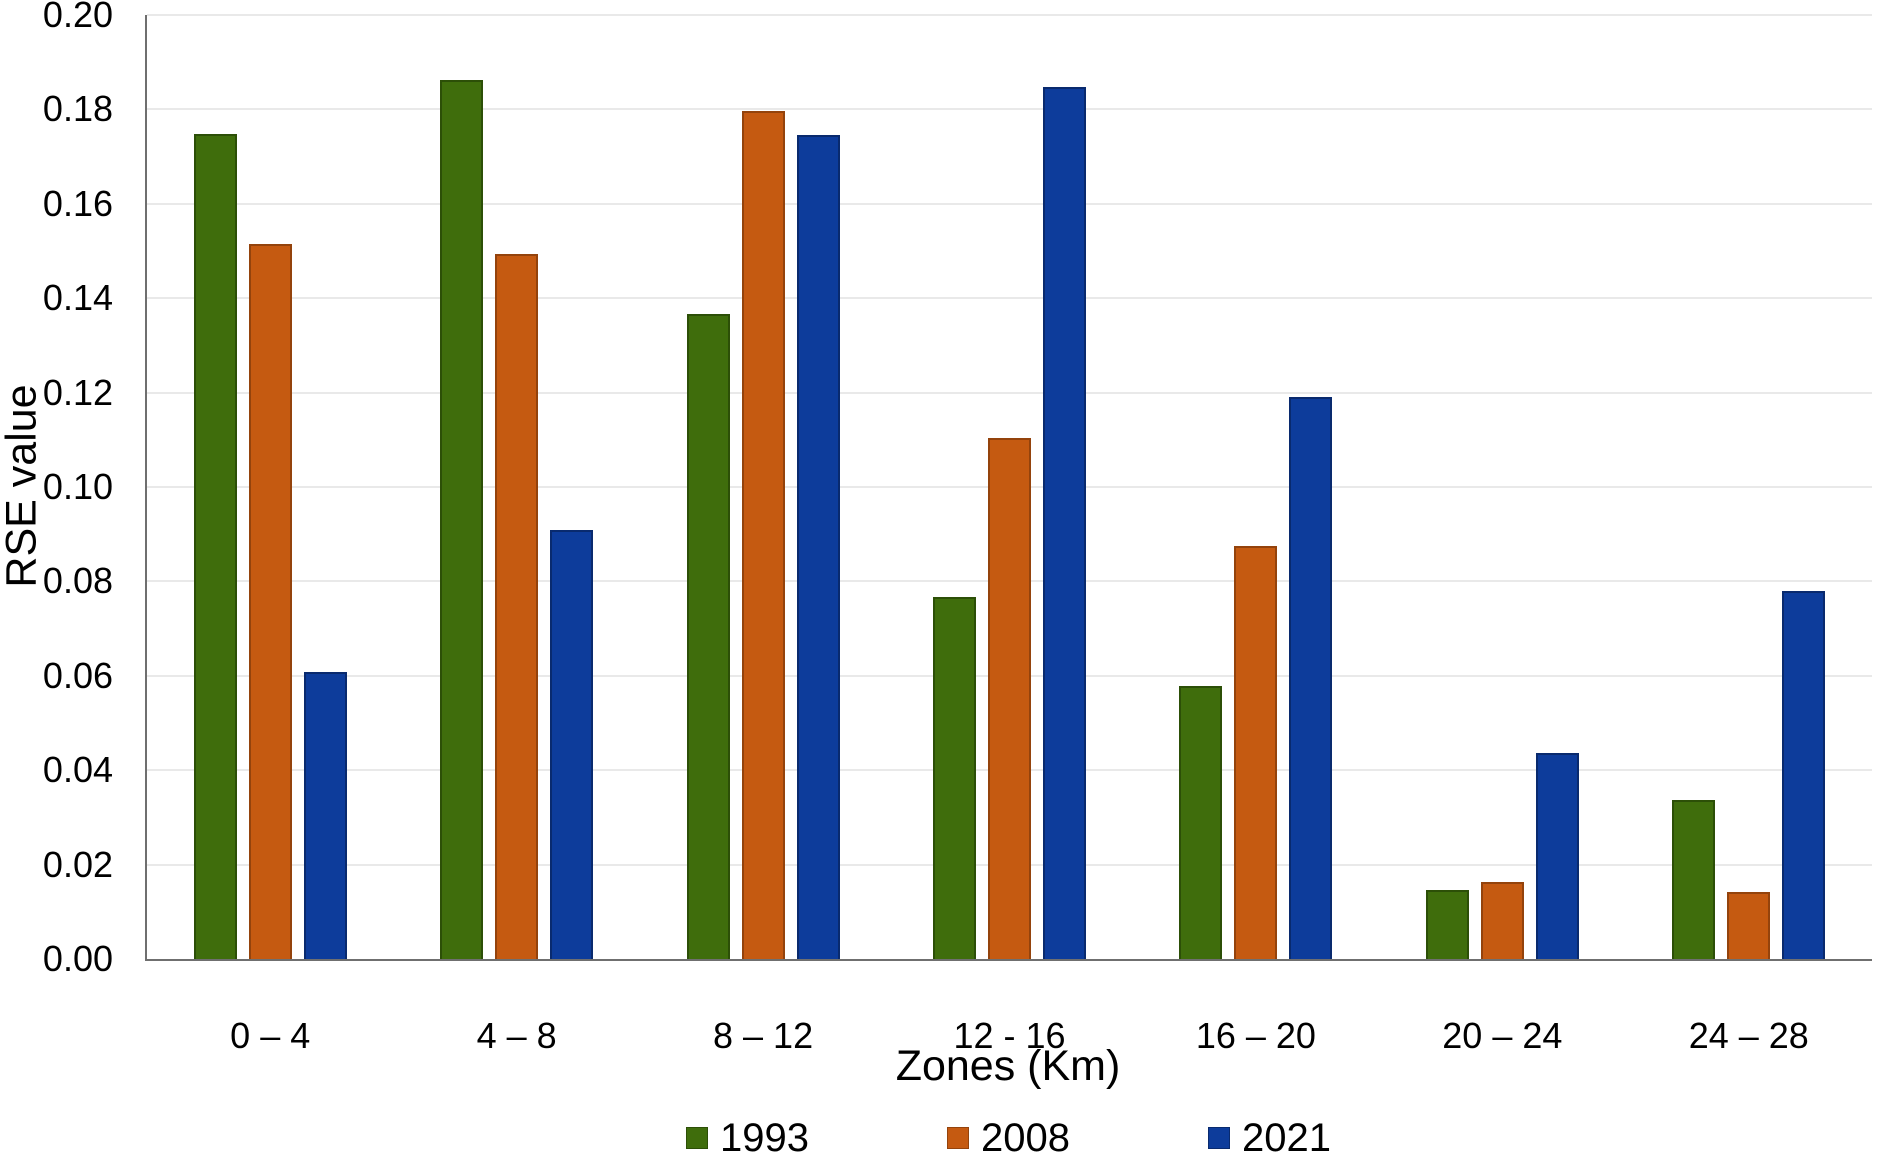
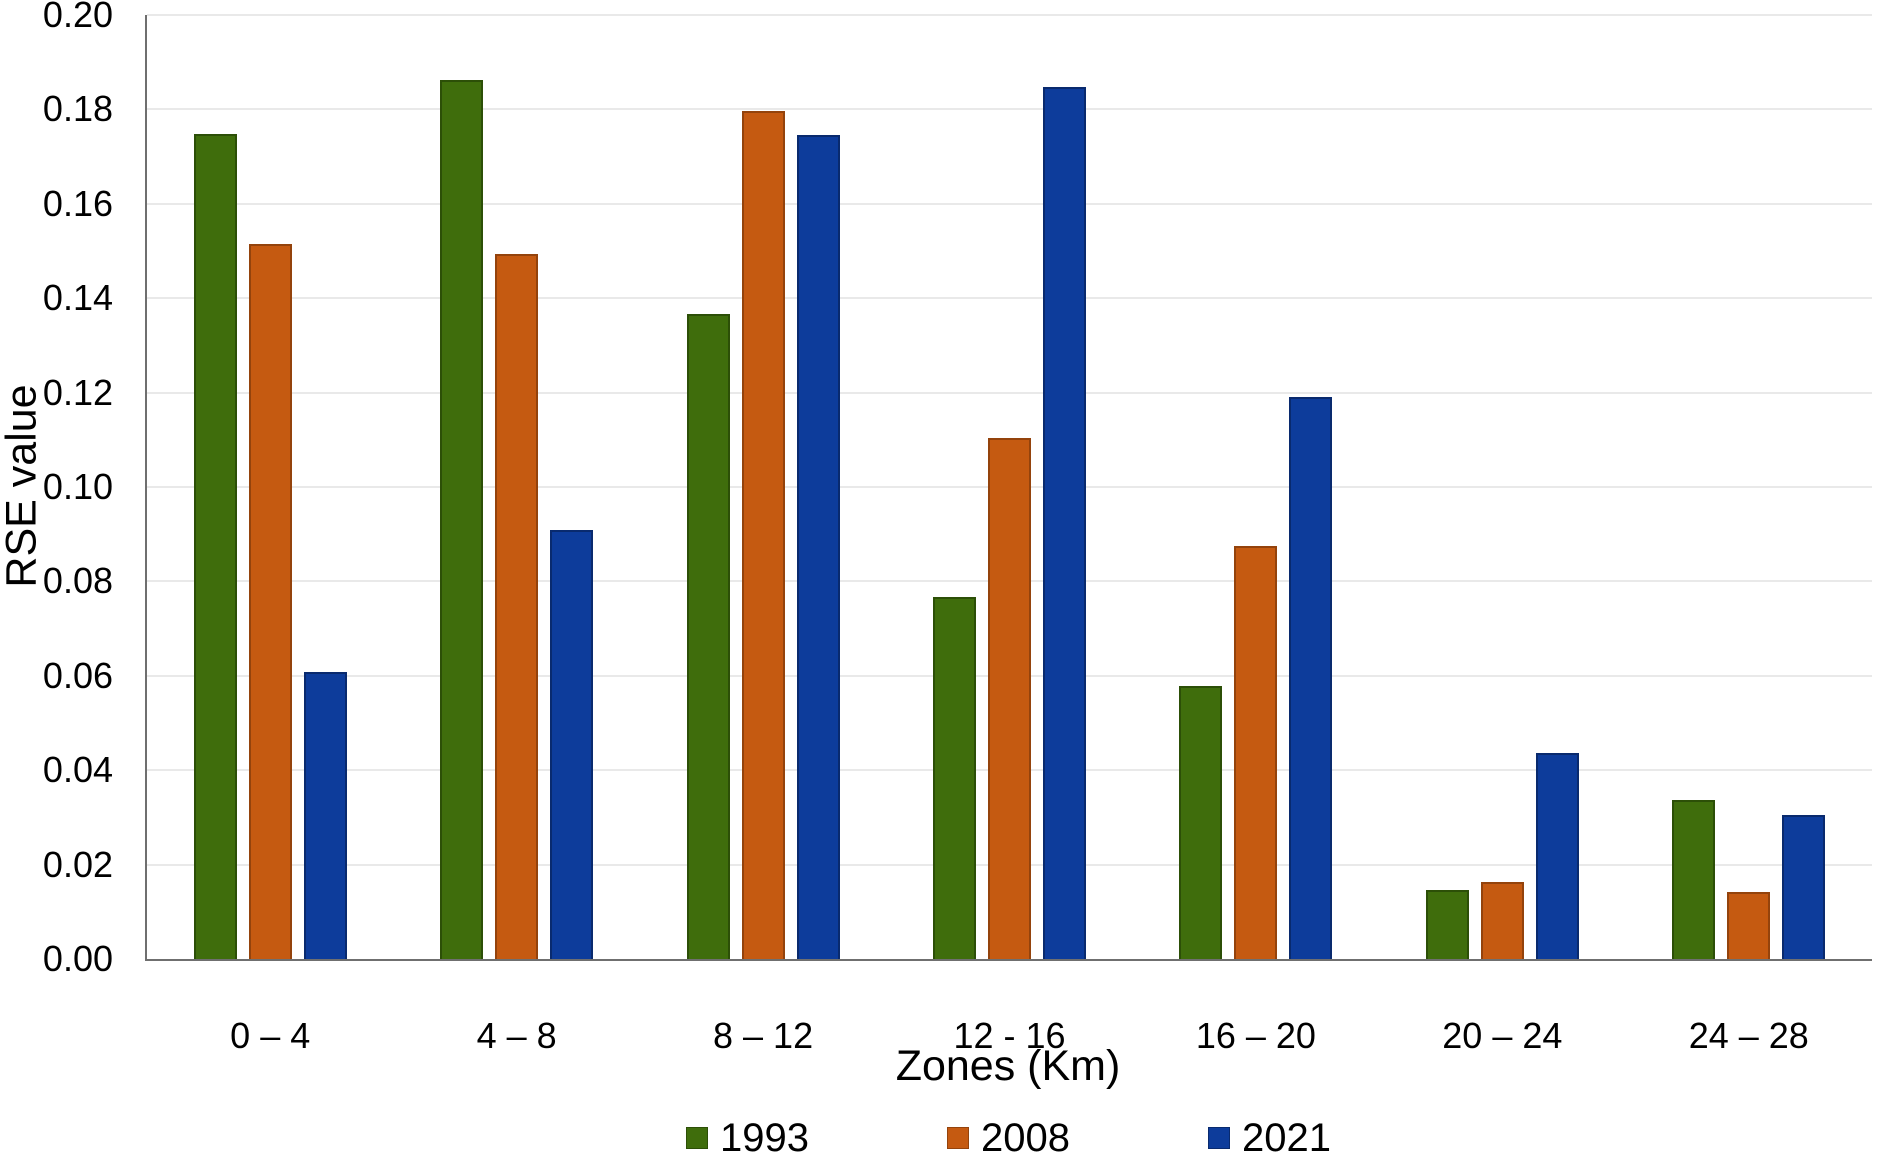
2021/24 – 28: 0.078 -> 0.030
